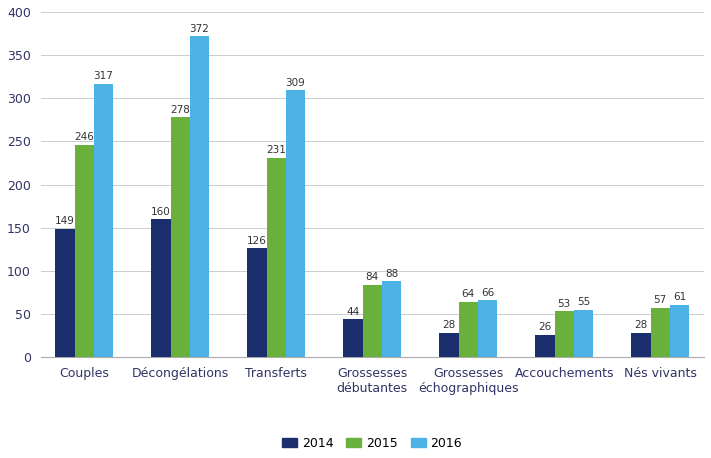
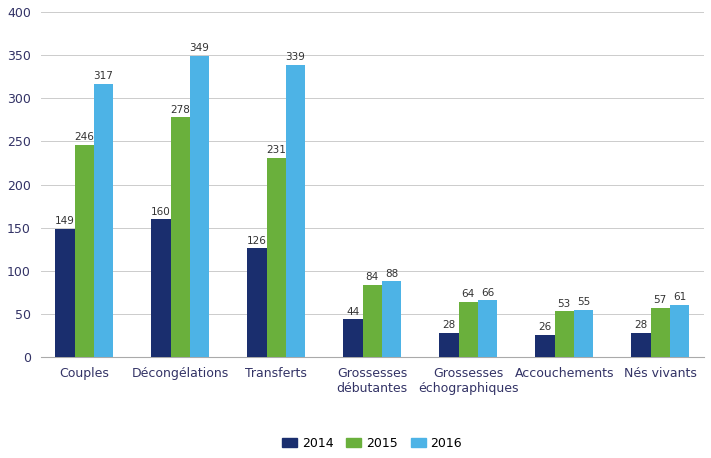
2016/Décongélations: 372 -> 349
2016/Transferts: 309 -> 339
